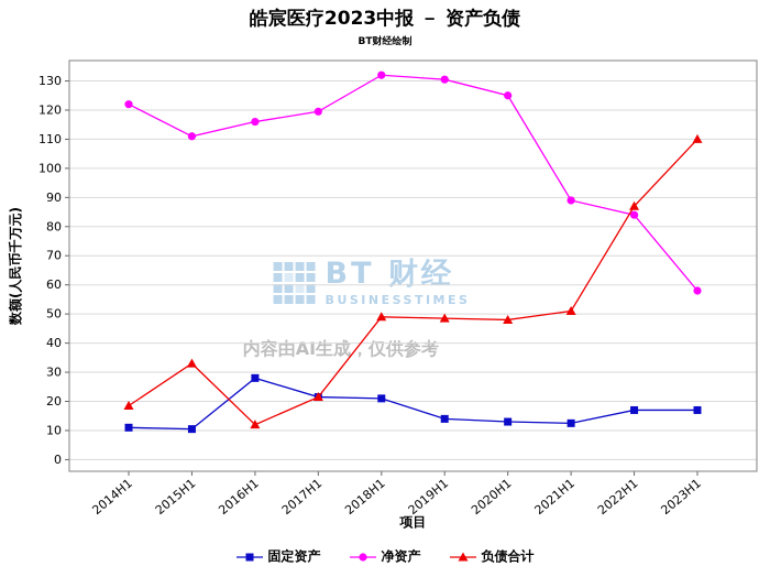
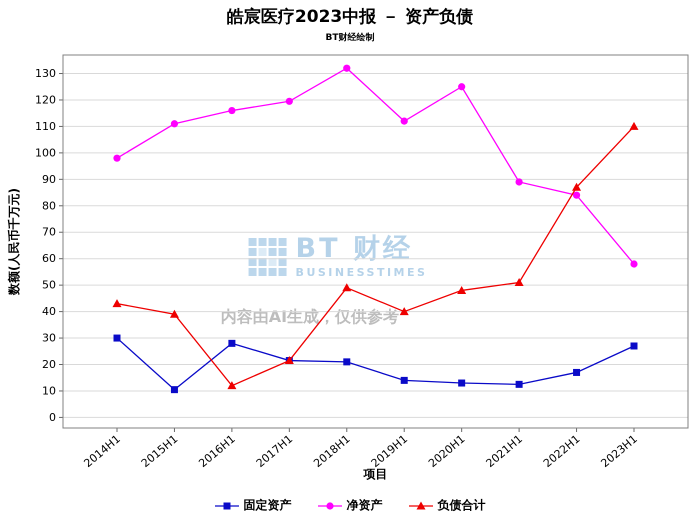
固定资产/2014H1: 11 -> 30
净资产/2014H1: 122 -> 98
负债合计/2014H1: 18 -> 43
负债合计/2015H1: 33 -> 39
净资产/2019H1: 130 -> 112
负债合计/2019H1: 48 -> 40
固定资产/2023H1: 17 -> 27
